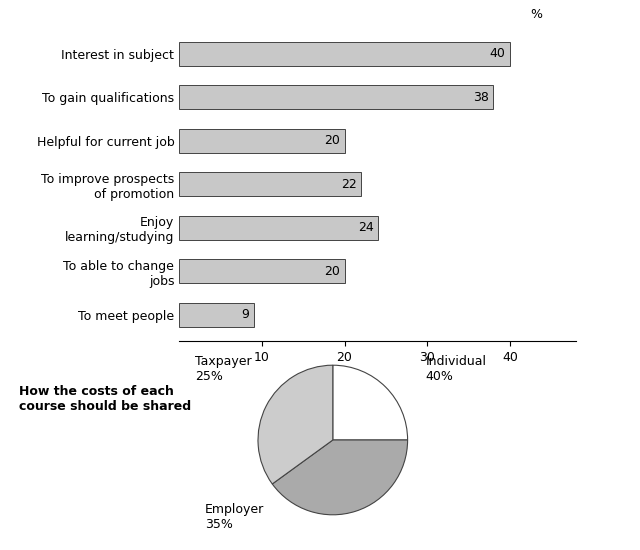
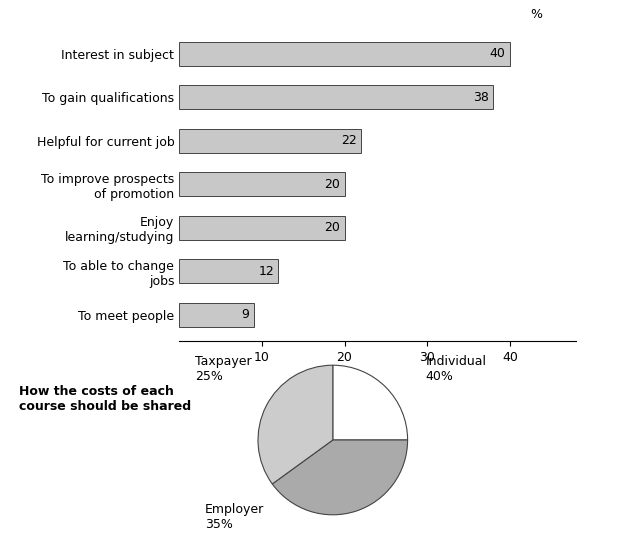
Helpful for current job: 20 -> 22
To improve prospects of promotion: 22 -> 20
Enjoy learning/studying: 24 -> 20
To able to change jobs: 20 -> 12
